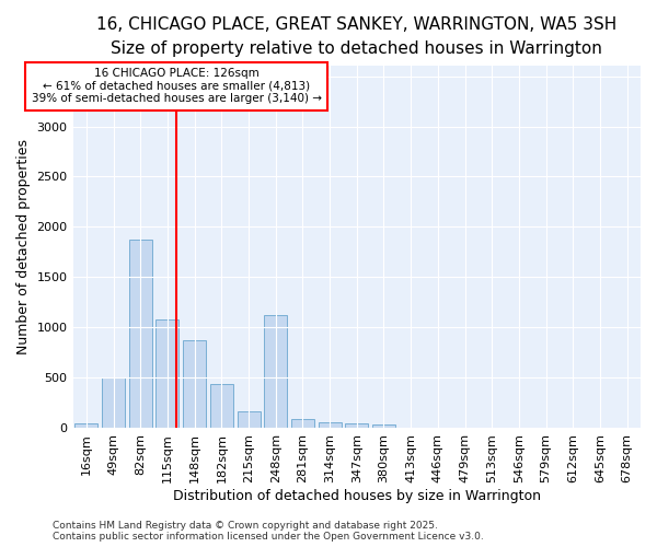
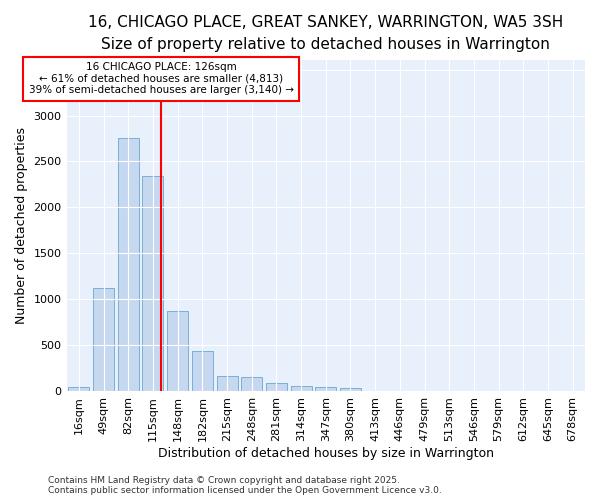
49sqm: 500 -> 1130
82sqm: 1880 -> 2760
115sqm: 1080 -> 2340
248sqm: 1120 -> 160
